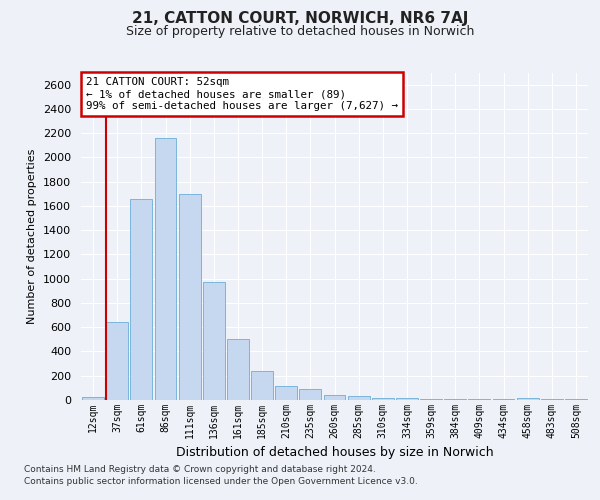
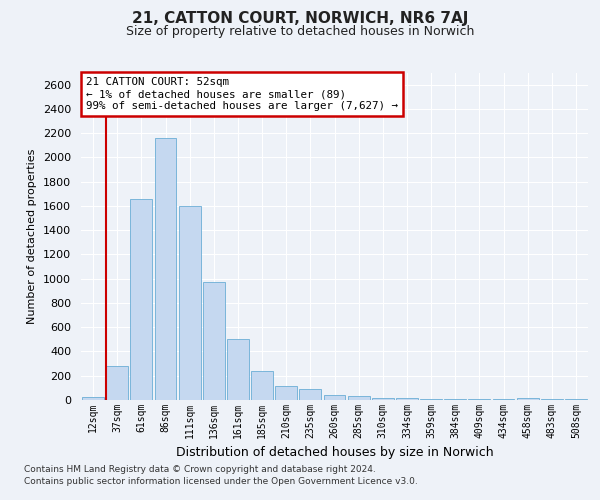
37sqm: 640 -> 280
111sqm: 1700 -> 1600
